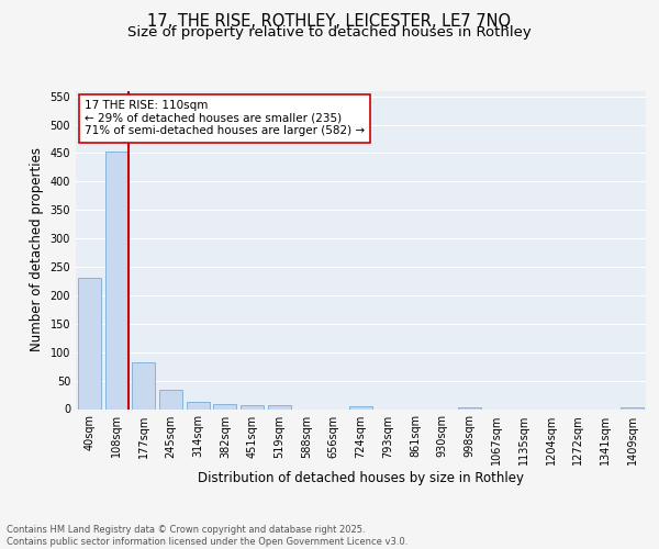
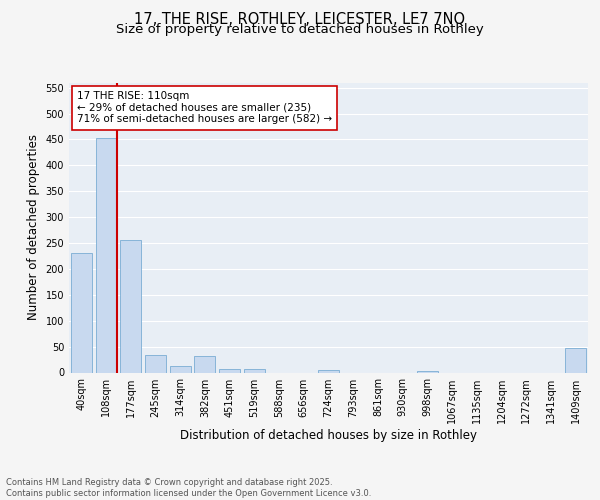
177sqm: 83 -> 256
382sqm: 9 -> 32
1409sqm: 2 -> 48
